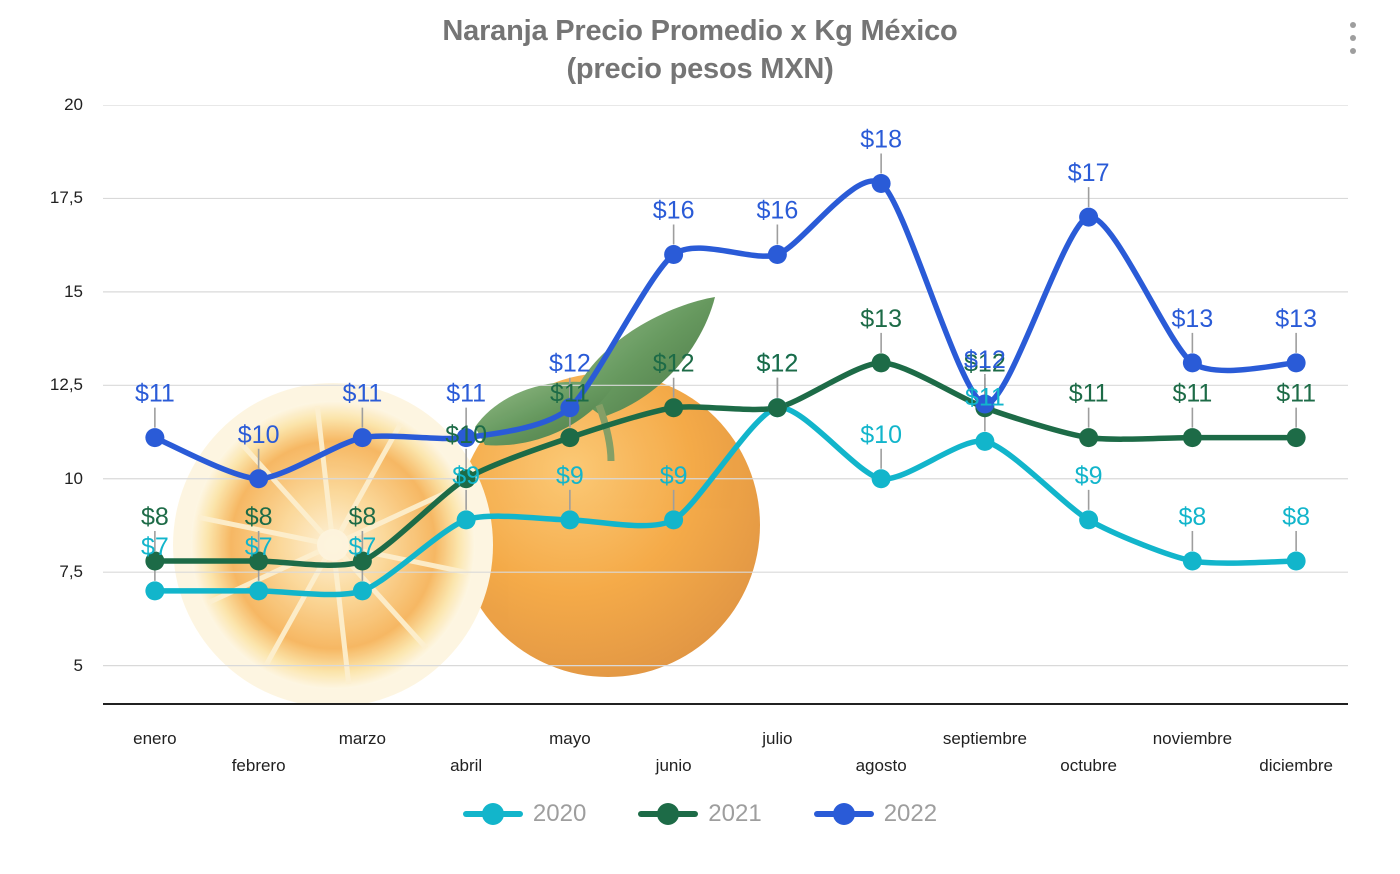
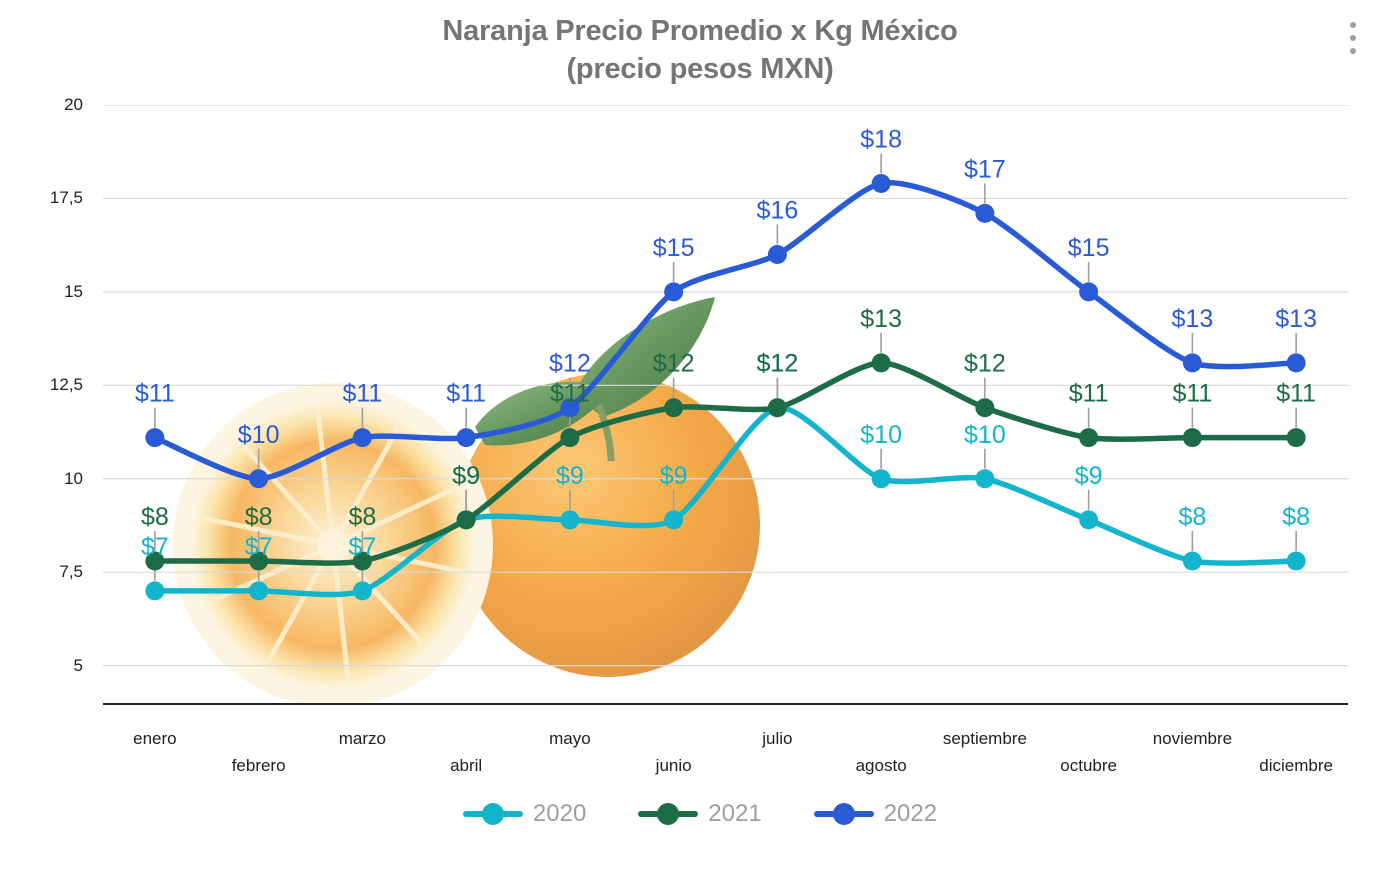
2021/abril: $10 -> $9
2022/junio: $16 -> $15
2020/septiembre: $11 -> $10
2022/septiembre: $12 -> $17
2022/octubre: $17 -> $15
